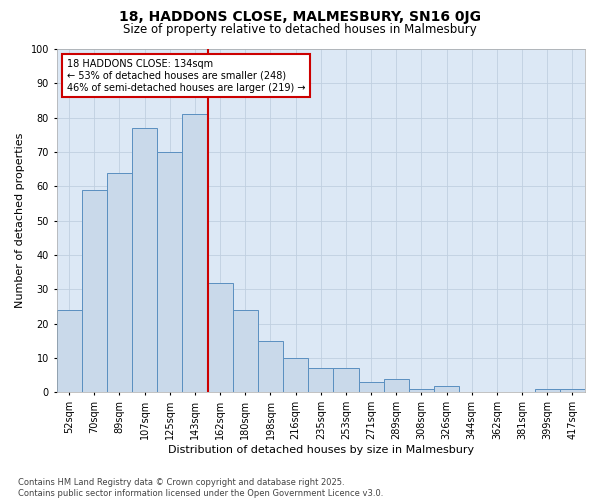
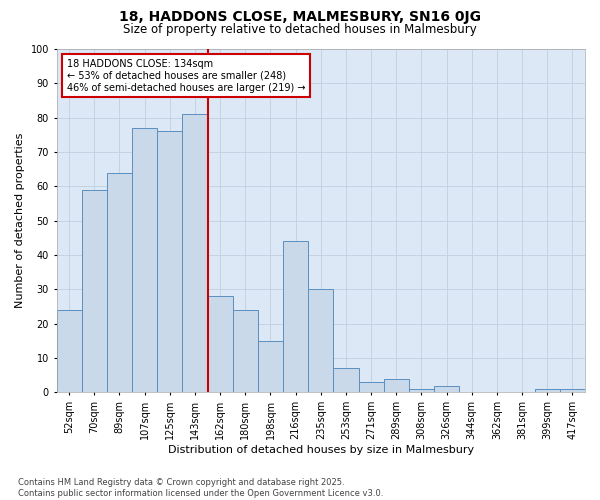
125sqm: 70 -> 76
162sqm: 32 -> 28
216sqm: 10 -> 44
235sqm: 7 -> 30
